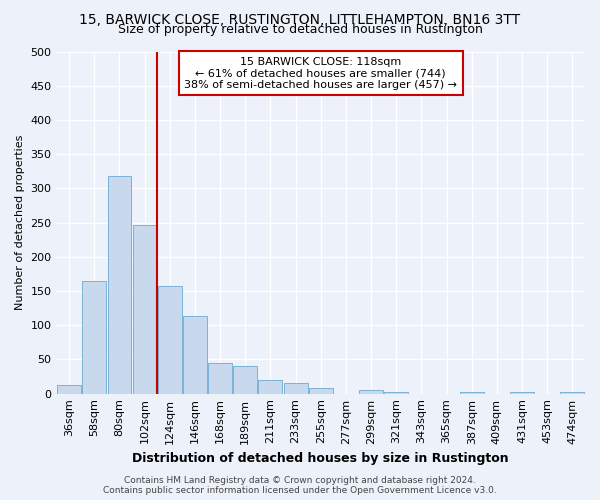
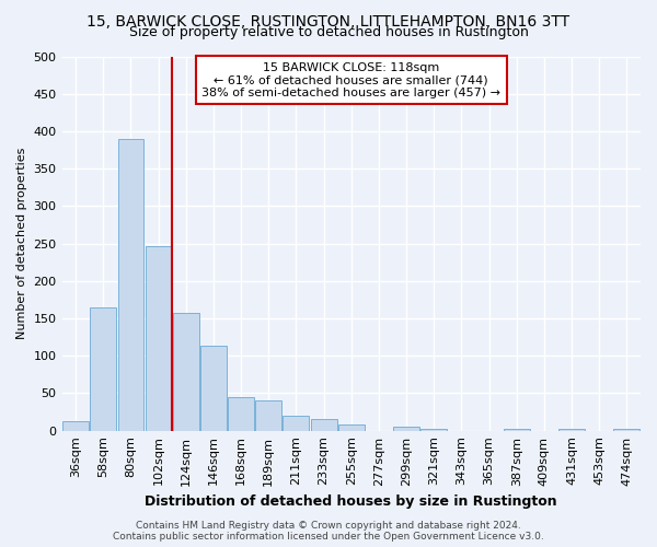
80sqm: 318 -> 390
